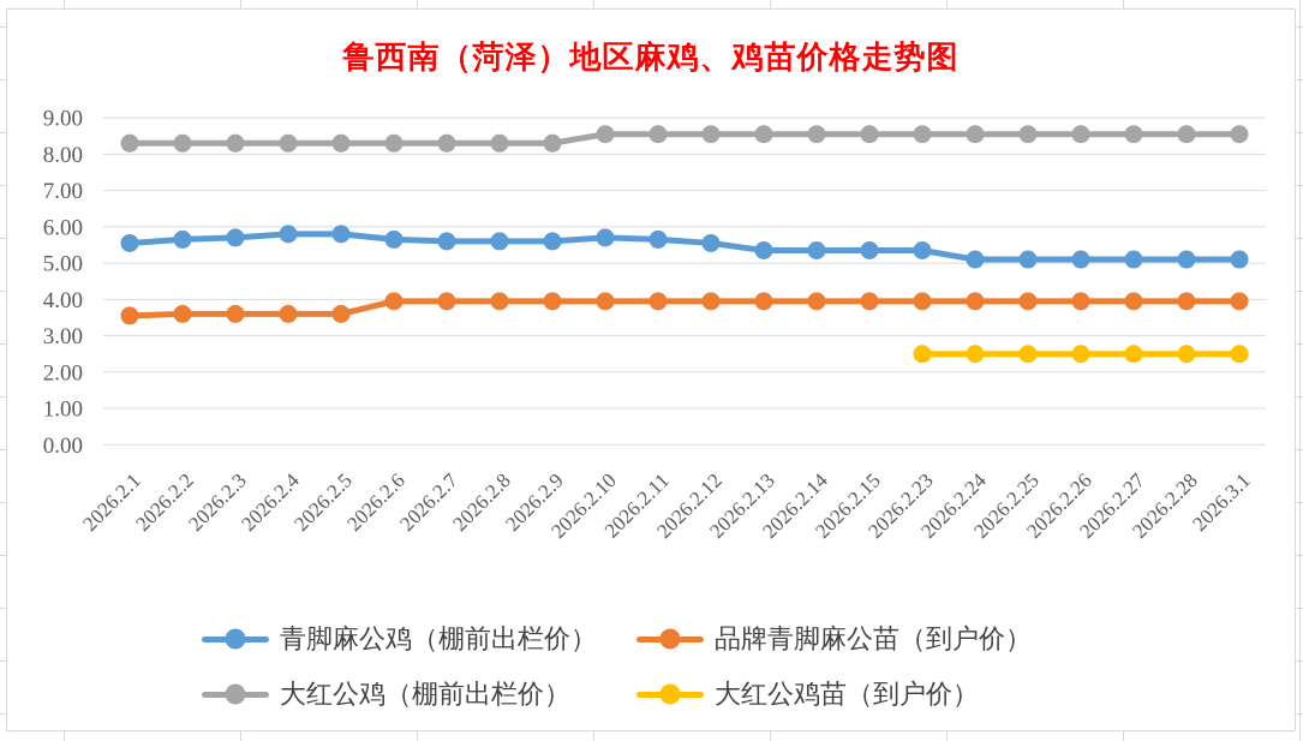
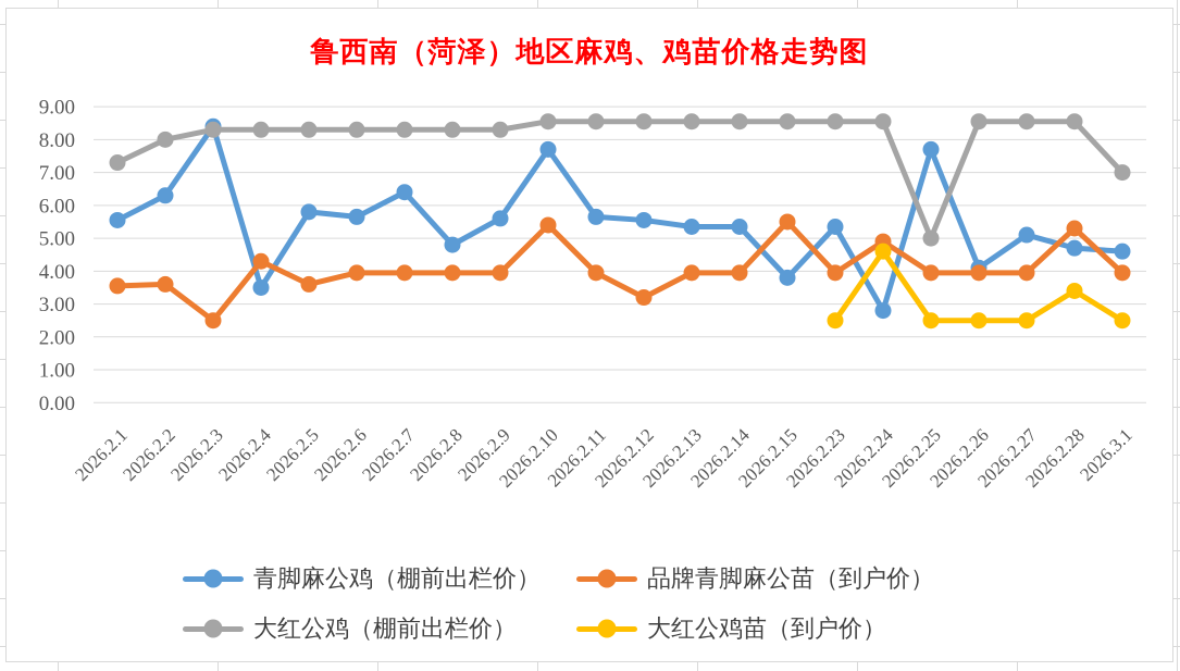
大红公鸡（棚前出栏价）/2026.2.1: 8.3 -> 7.3
青脚麻公鸡（棚前出栏价）/2026.2.2: 5.7 -> 6.3
大红公鸡（棚前出栏价）/2026.2.2: 8.3 -> 8.0
青脚麻公鸡（棚前出栏价）/2026.2.3: 5.7 -> 8.4
品牌青脚麻公苗（到户价）/2026.2.3: 3.6 -> 2.5
青脚麻公鸡（棚前出栏价）/2026.2.4: 5.8 -> 3.5
品牌青脚麻公苗（到户价）/2026.2.4: 3.6 -> 4.3
青脚麻公鸡（棚前出栏价）/2026.2.7: 5.6 -> 6.4
青脚麻公鸡（棚前出栏价）/2026.2.8: 5.6 -> 4.8
青脚麻公鸡（棚前出栏价）/2026.2.10: 5.7 -> 7.7
品牌青脚麻公苗（到户价）/2026.2.10: 4.0 -> 5.4
品牌青脚麻公苗（到户价）/2026.2.12: 4.0 -> 3.2
青脚麻公鸡（棚前出栏价）/2026.2.15: 5.3 -> 3.8
品牌青脚麻公苗（到户价）/2026.2.15: 4.0 -> 5.5
青脚麻公鸡（棚前出栏价）/2026.2.24: 5.1 -> 2.8
品牌青脚麻公苗（到户价）/2026.2.24: 4.0 -> 4.9
大红公鸡苗（到户价）/2026.2.24: 2.5 -> 4.6
青脚麻公鸡（棚前出栏价）/2026.2.25: 5.1 -> 7.7
大红公鸡（棚前出栏价）/2026.2.25: 8.6 -> 5.0
青脚麻公鸡（棚前出栏价）/2026.2.26: 5.1 -> 4.1
青脚麻公鸡（棚前出栏价）/2026.2.28: 5.1 -> 4.7
品牌青脚麻公苗（到户价）/2026.2.28: 4.0 -> 5.3
大红公鸡苗（到户价）/2026.2.28: 2.5 -> 3.4
青脚麻公鸡（棚前出栏价）/2026.3.1: 5.1 -> 4.6
大红公鸡（棚前出栏价）/2026.3.1: 8.6 -> 7.0
